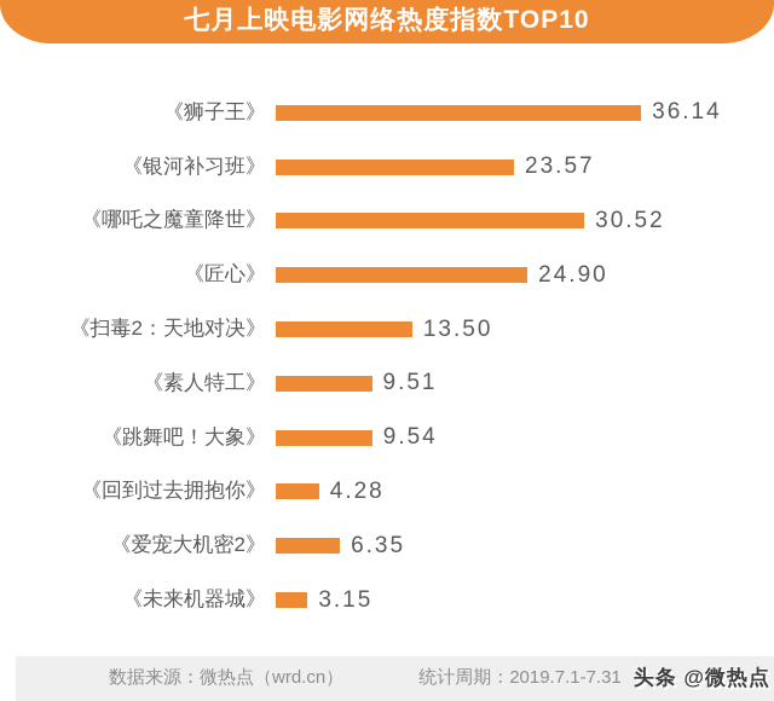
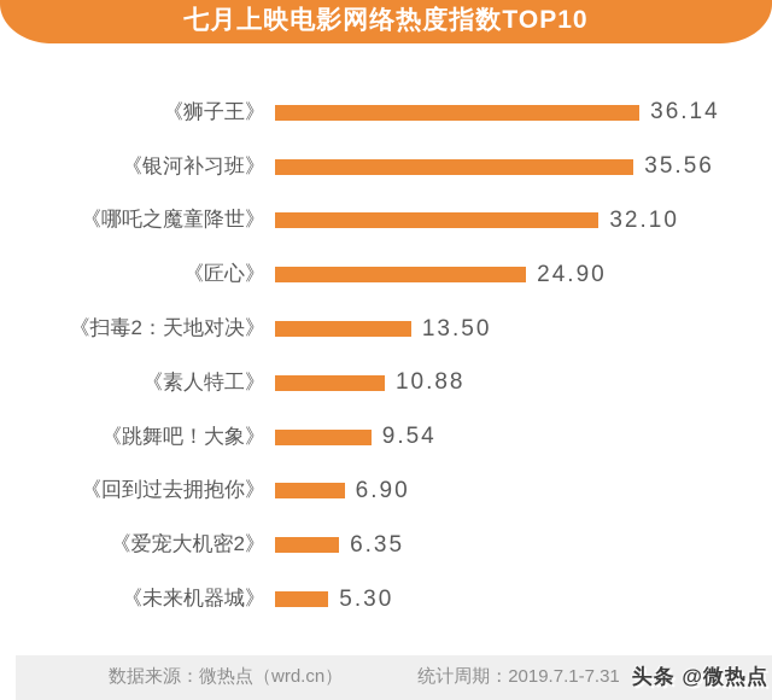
《银河补习班》: 23.57 -> 35.56
《哪吒之魔童降世》: 30.52 -> 32.10
《素人特工》: 9.51 -> 10.88
《回到过去拥抱你》: 4.28 -> 6.90
《未来机器城》: 3.15 -> 5.30
